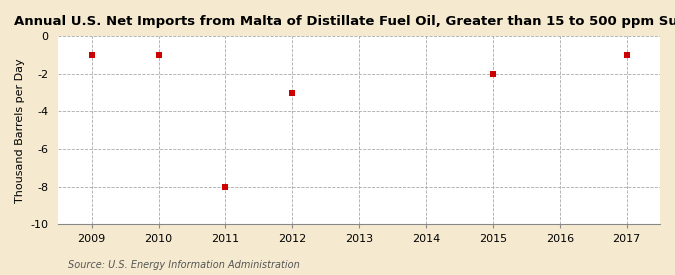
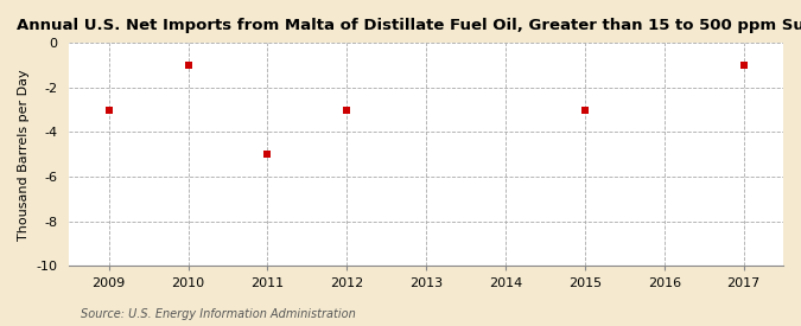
2009: -1 -> -3
2011: -8 -> -5
2015: -2 -> -3
